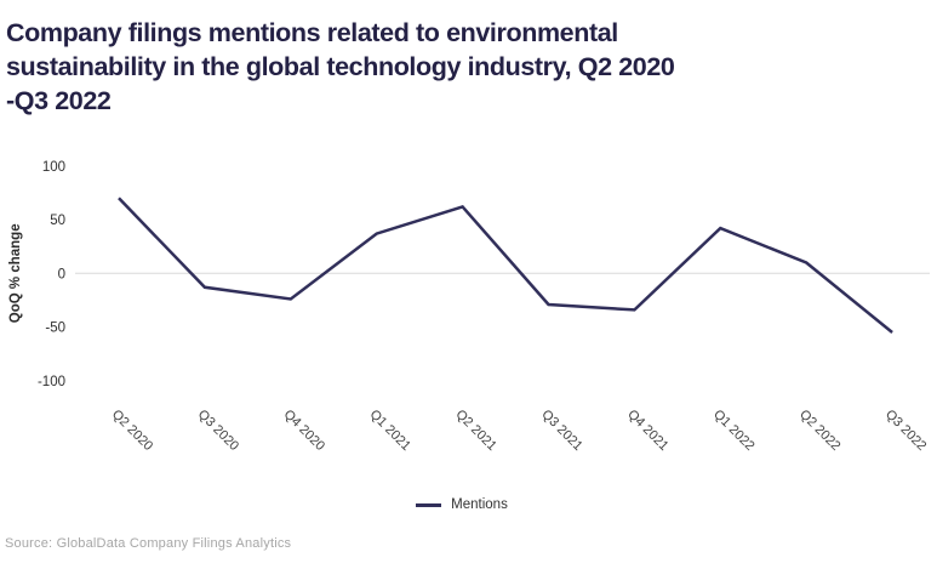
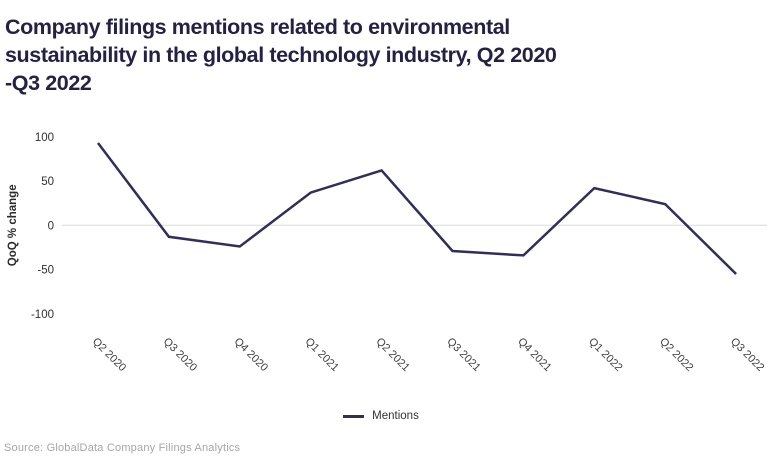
Q2 2020: 70 -> 90
Q2 2022: 10 -> 20
